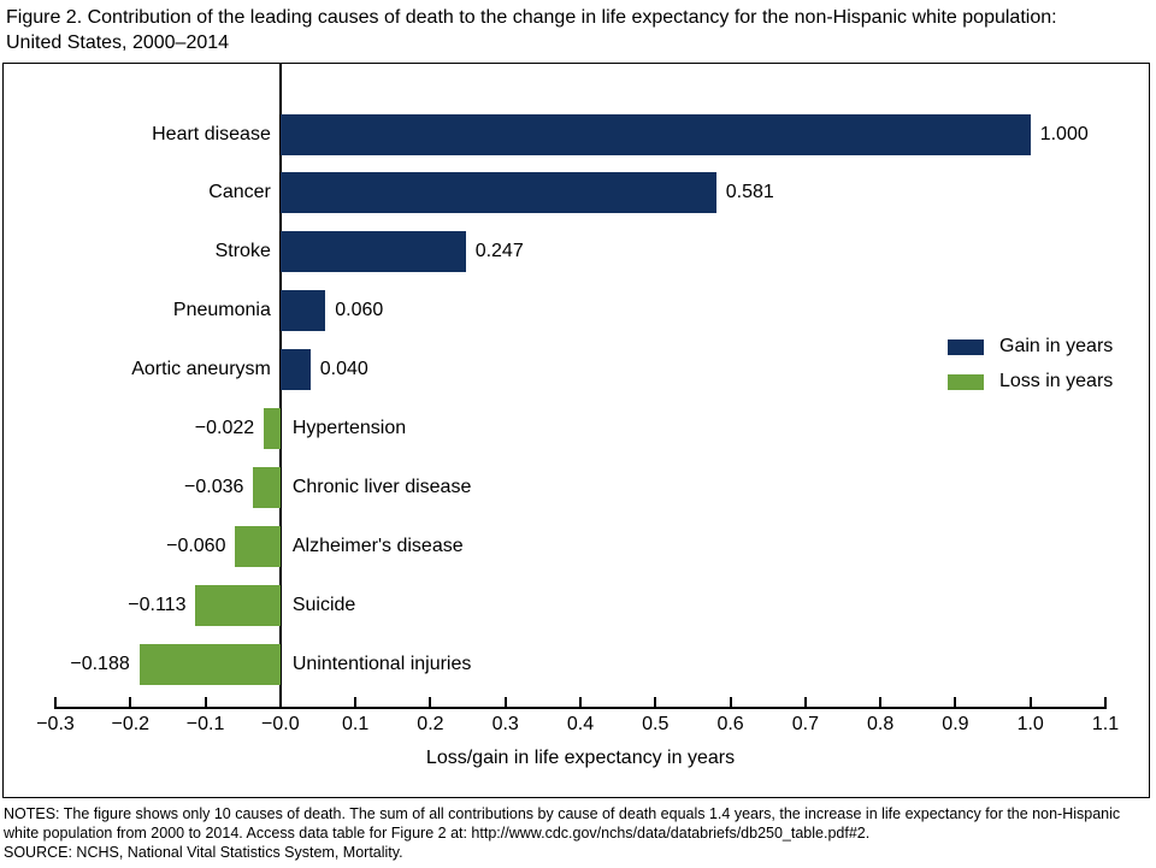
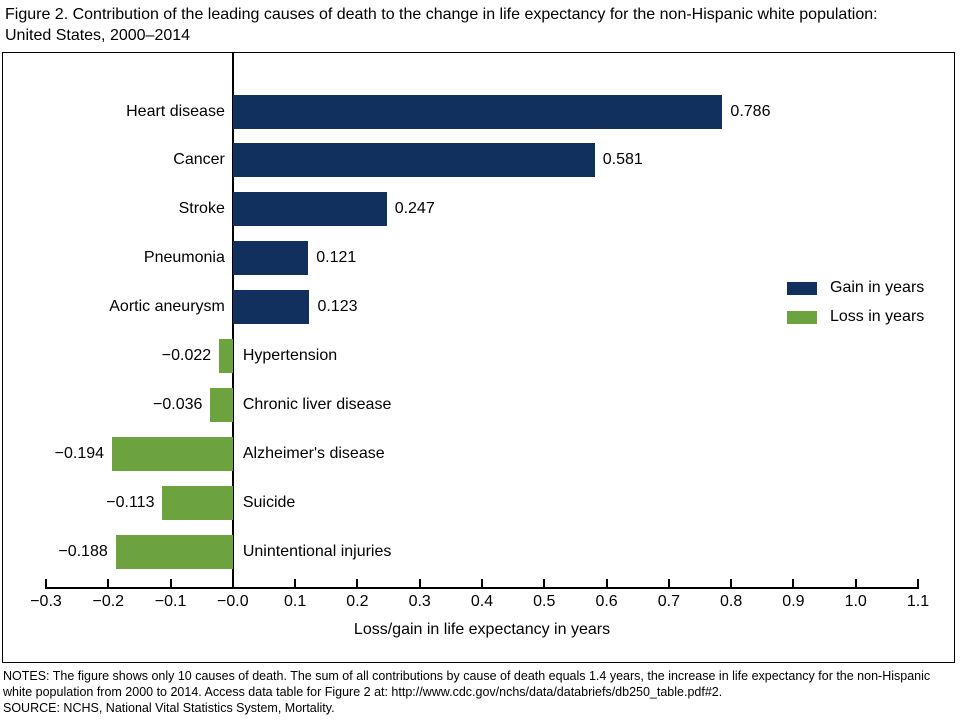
Heart disease: 1.000 -> 0.786
Pneumonia: 0.060 -> 0.121
Aortic aneurysm: 0.040 -> 0.123
Alzheimer's disease: −0.060 -> −0.194
